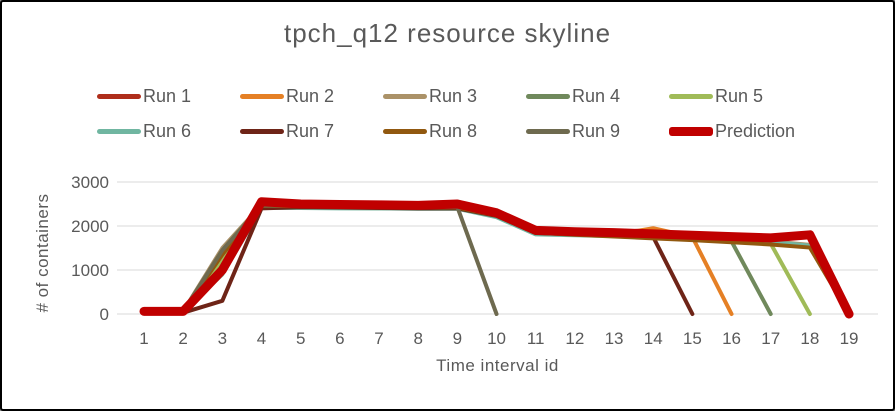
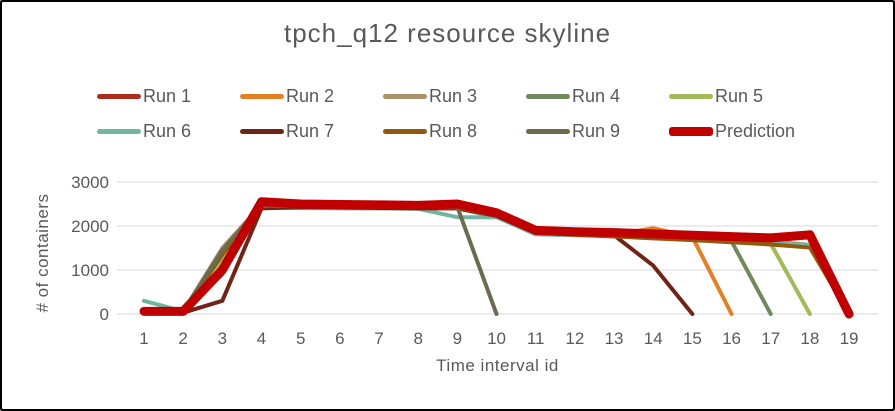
Run 6/1: 100 -> 300
Run 6/9: 2400 -> 2200
Run 7/14: 1800 -> 1100
